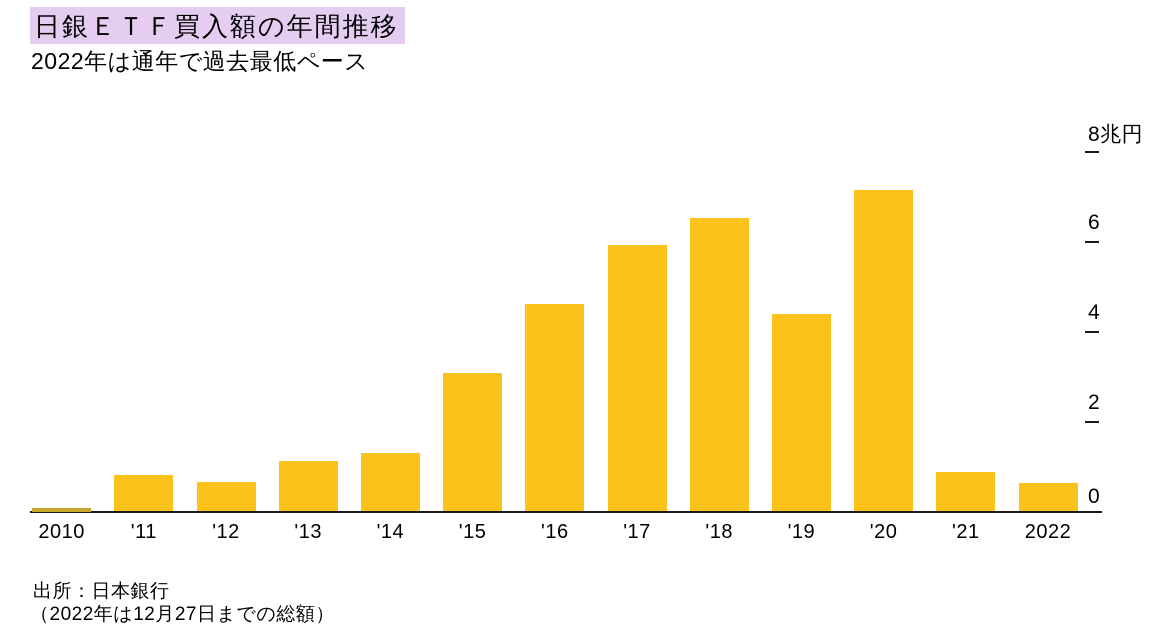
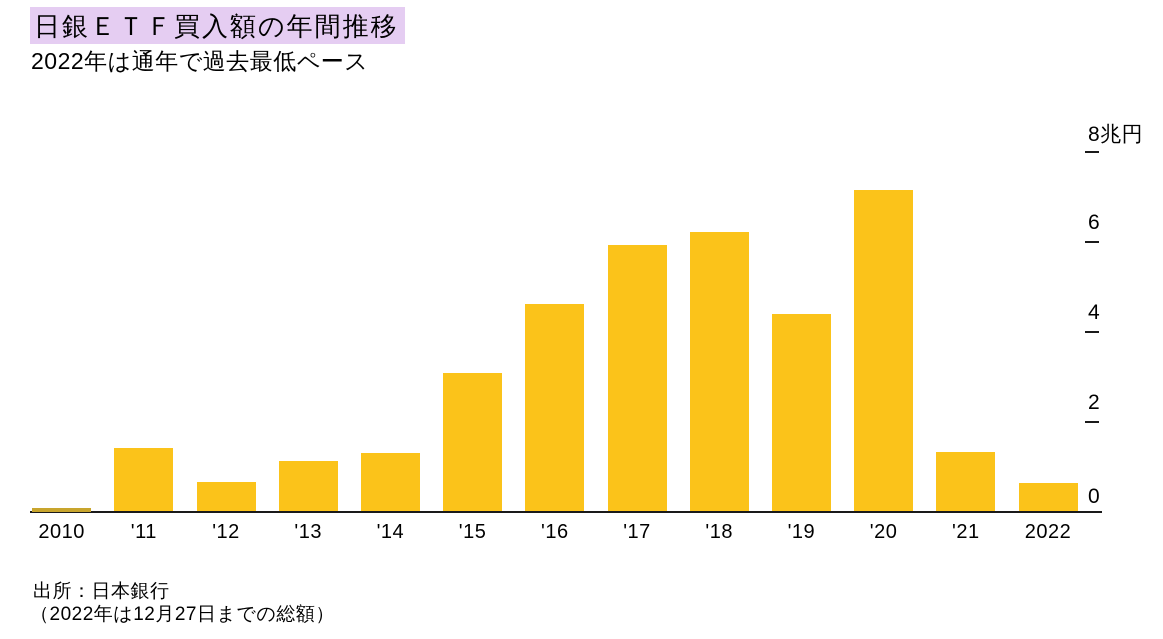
'11: 0.8 -> 1.4
'18: 6.5 -> 6.2
'21: 0.9 -> 1.3
